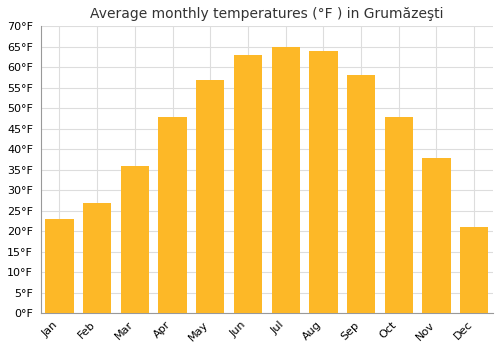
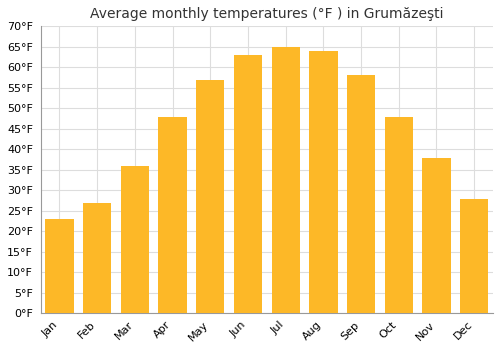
Dec: 21°F -> 28°F
